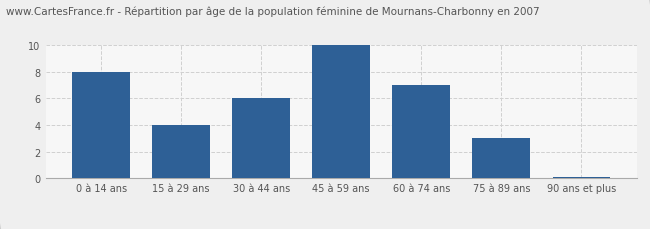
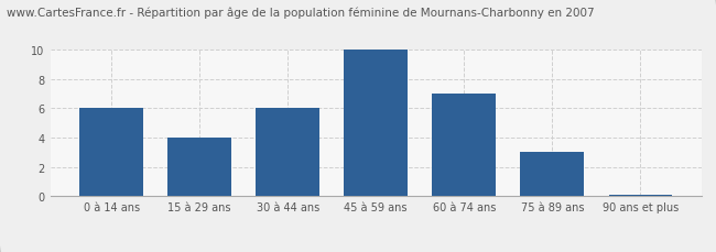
0 à 14 ans: 8.0 -> 6.0
